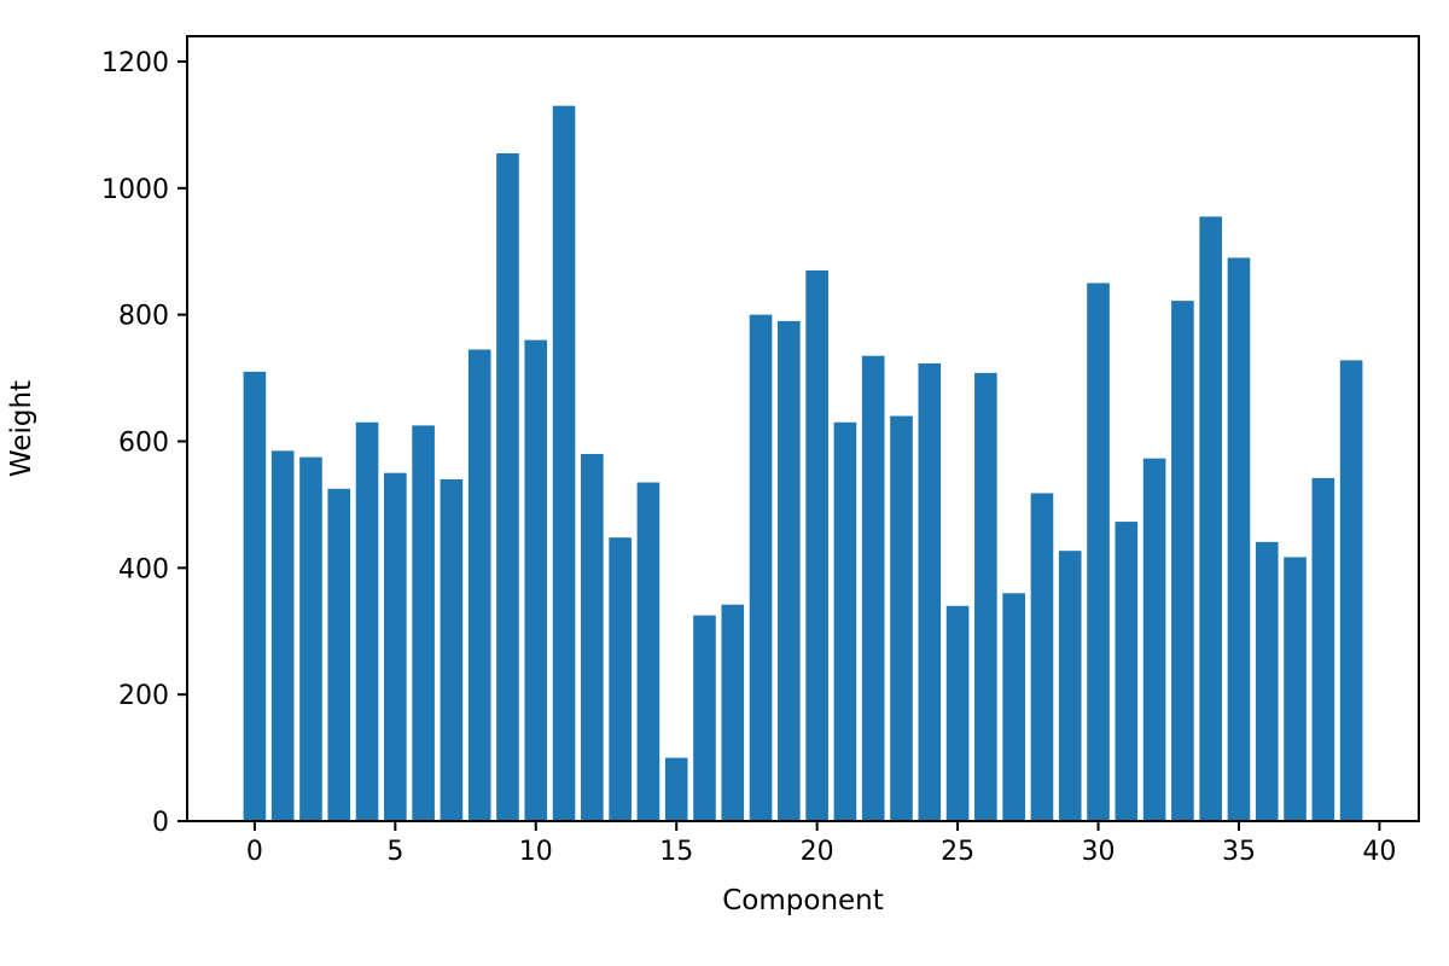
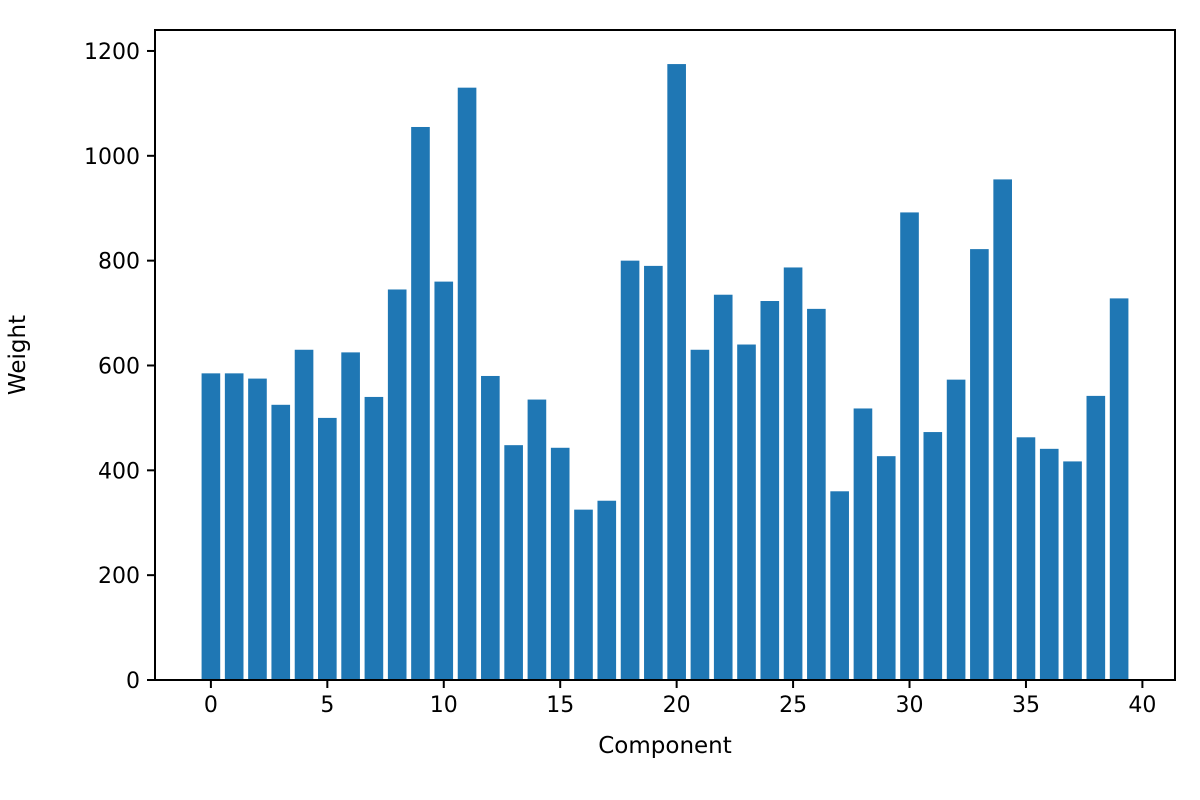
0: 710 -> 580
5: 550 -> 500
15: 100 -> 440
20: 870 -> 1180
25: 340 -> 790
30: 850 -> 890
35: 890 -> 460
